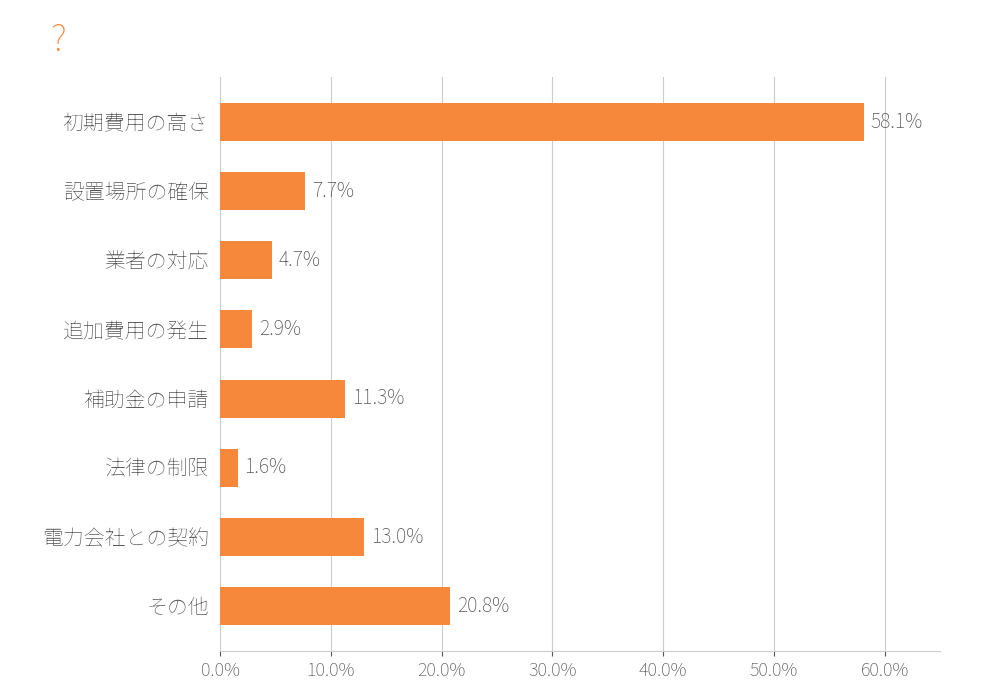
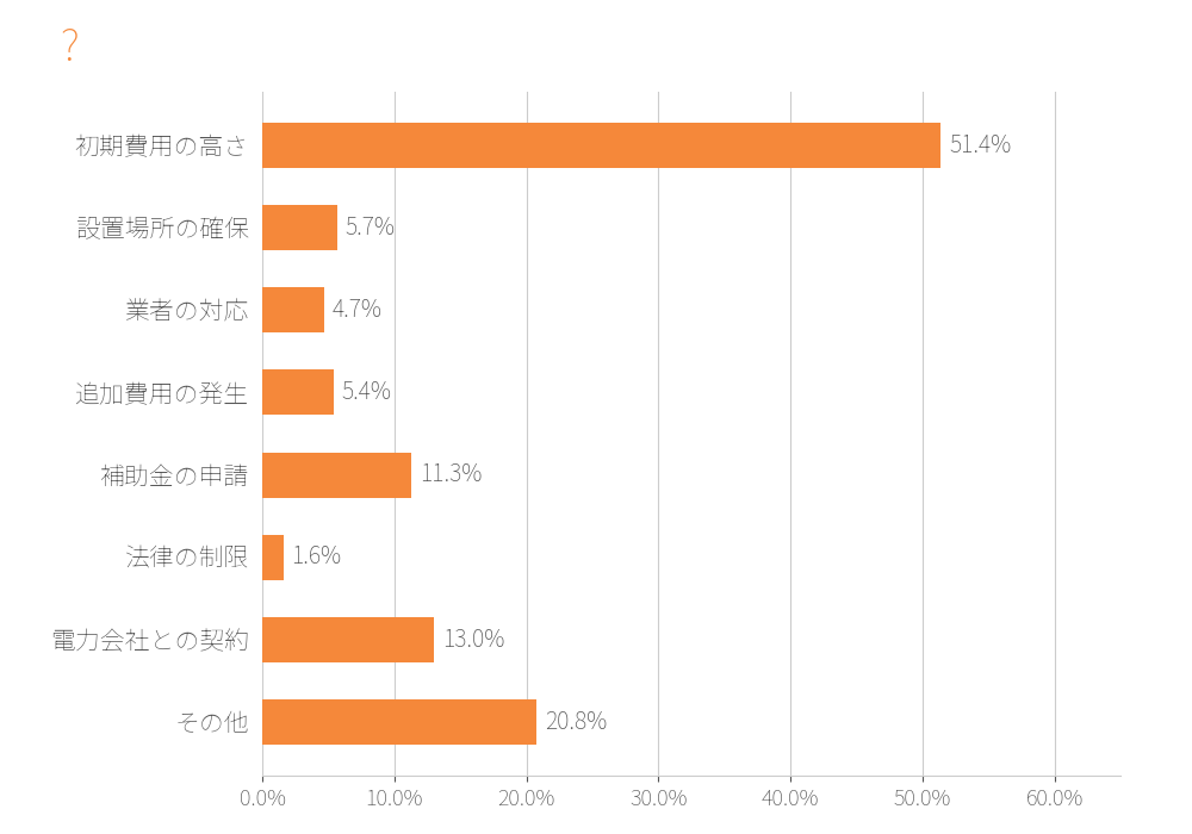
初期費用の高さ: 58.1% -> 51.4%
設置場所の確保: 7.7% -> 5.7%
追加費用の発生: 2.9% -> 5.4%
